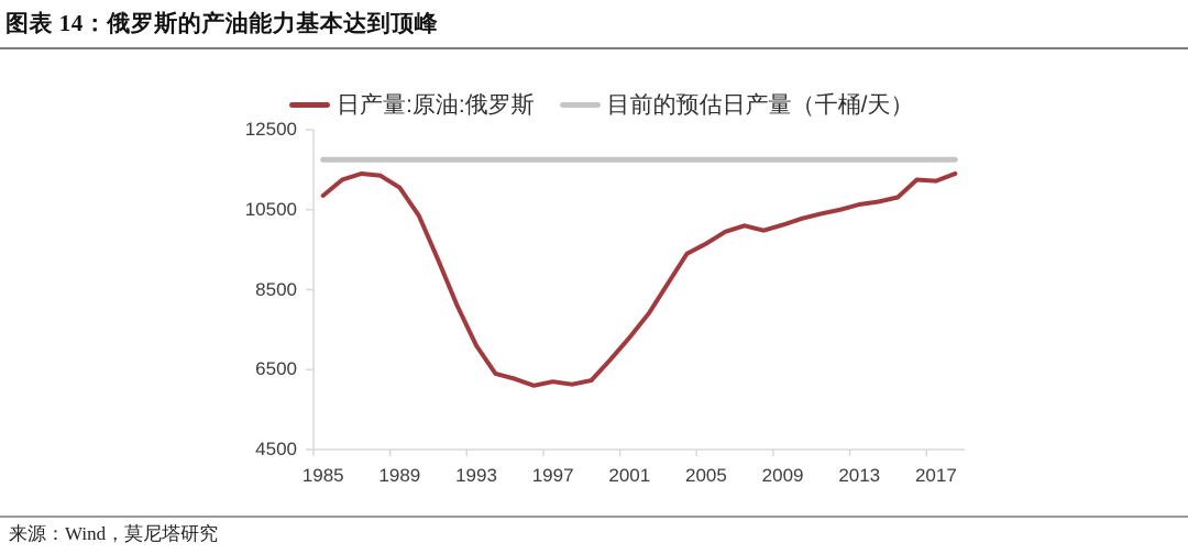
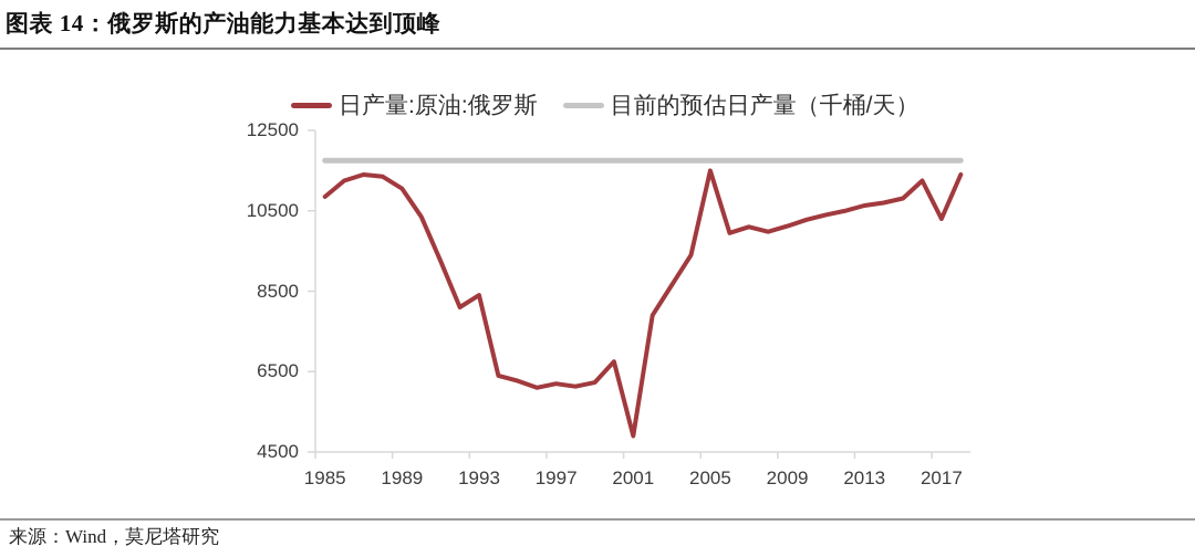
1993: 7100 -> 8400
2001: 7300 -> 4900
2005: 9600 -> 11500
2017: 11200 -> 10300
